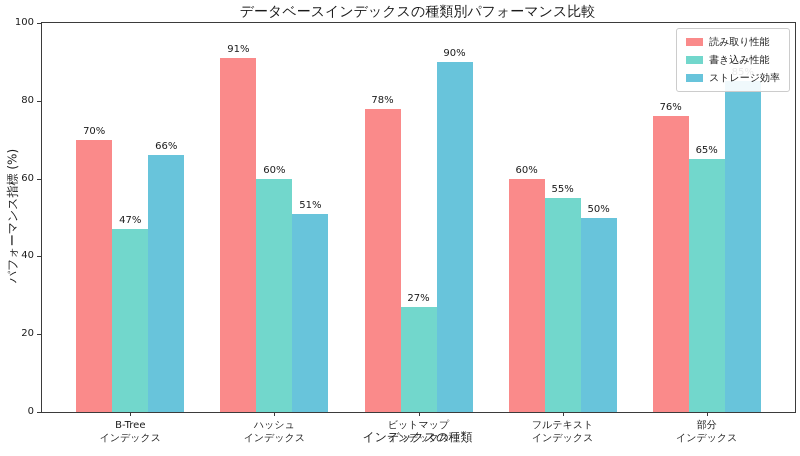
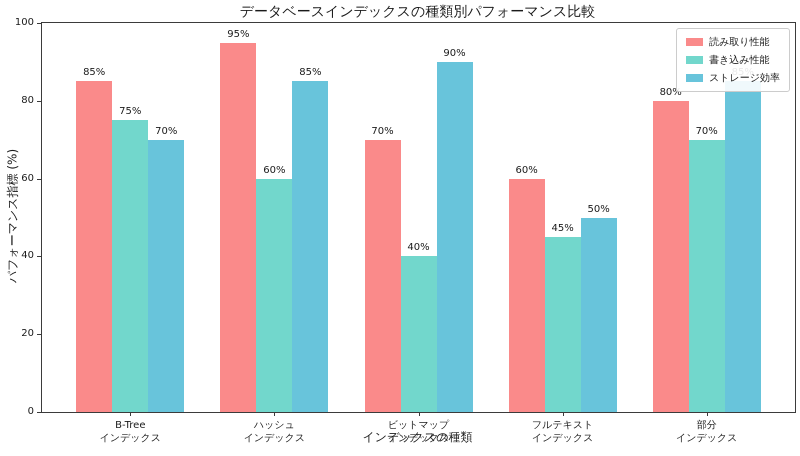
読み取り性能/B-Tree インデックス: 70% -> 85%
書き込み性能/B-Tree インデックス: 47% -> 75%
ストレージ効率/B-Tree インデックス: 66% -> 70%
読み取り性能/ハッシュ インデックス: 91% -> 95%
ストレージ効率/ハッシュ インデックス: 51% -> 85%
読み取り性能/ビットマップ インデックス: 78% -> 70%
書き込み性能/ビットマップ インデックス: 27% -> 40%
書き込み性能/フルテキスト インデックス: 55% -> 45%
読み取り性能/部分 インデックス: 76% -> 80%
書き込み性能/部分 インデックス: 65% -> 70%
